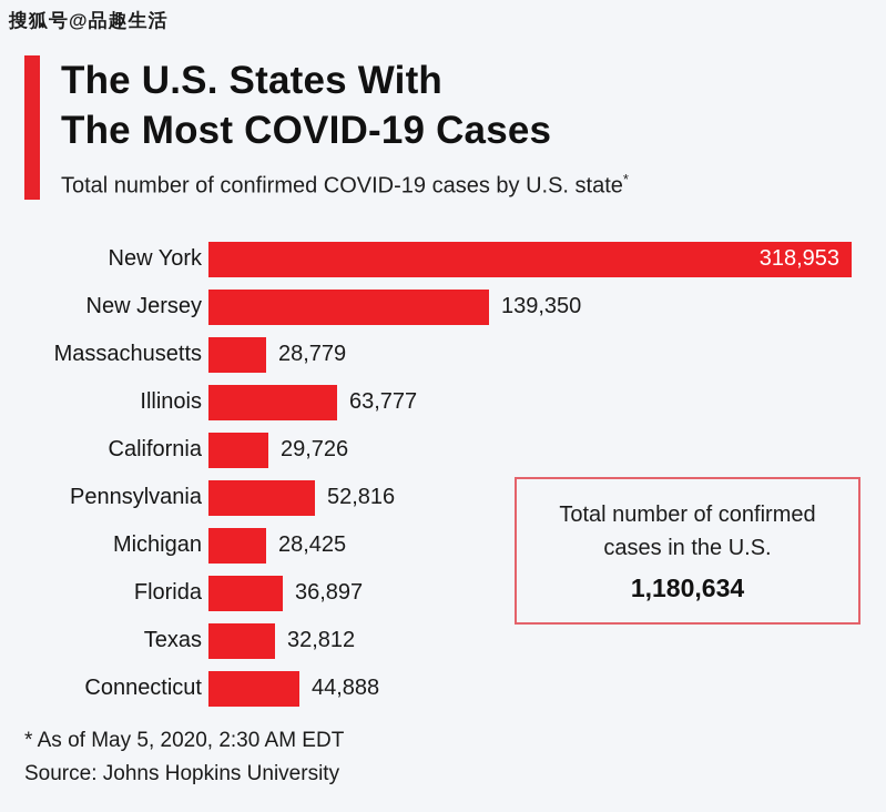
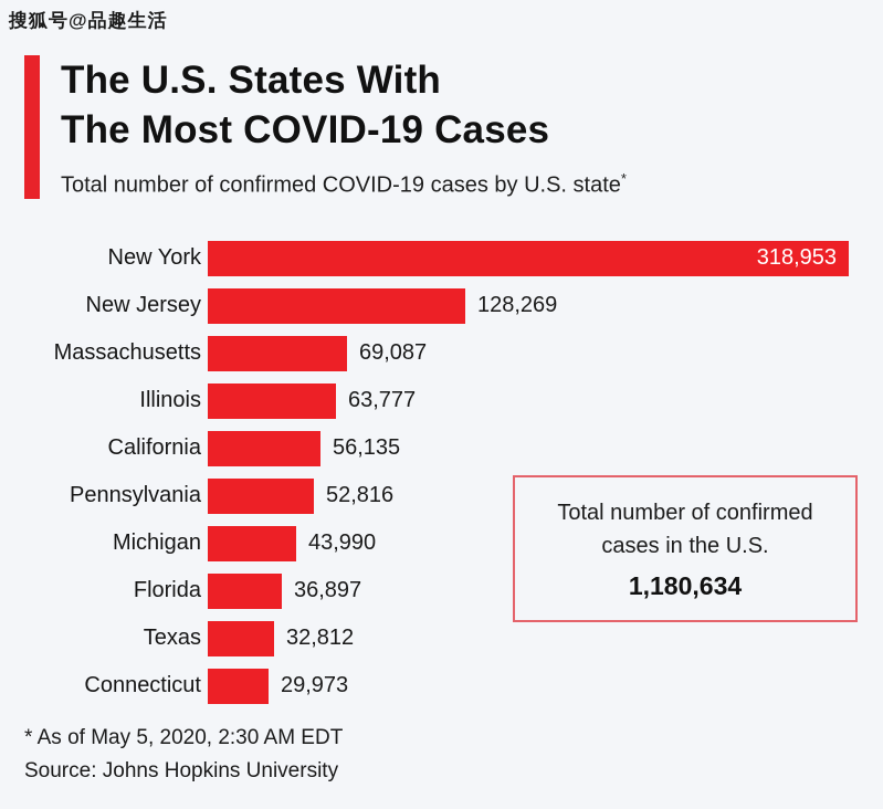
New Jersey: 139,350 -> 128,269
Massachusetts: 28,779 -> 69,087
California: 29,726 -> 56,135
Michigan: 28,425 -> 43,990
Connecticut: 44,888 -> 29,973
